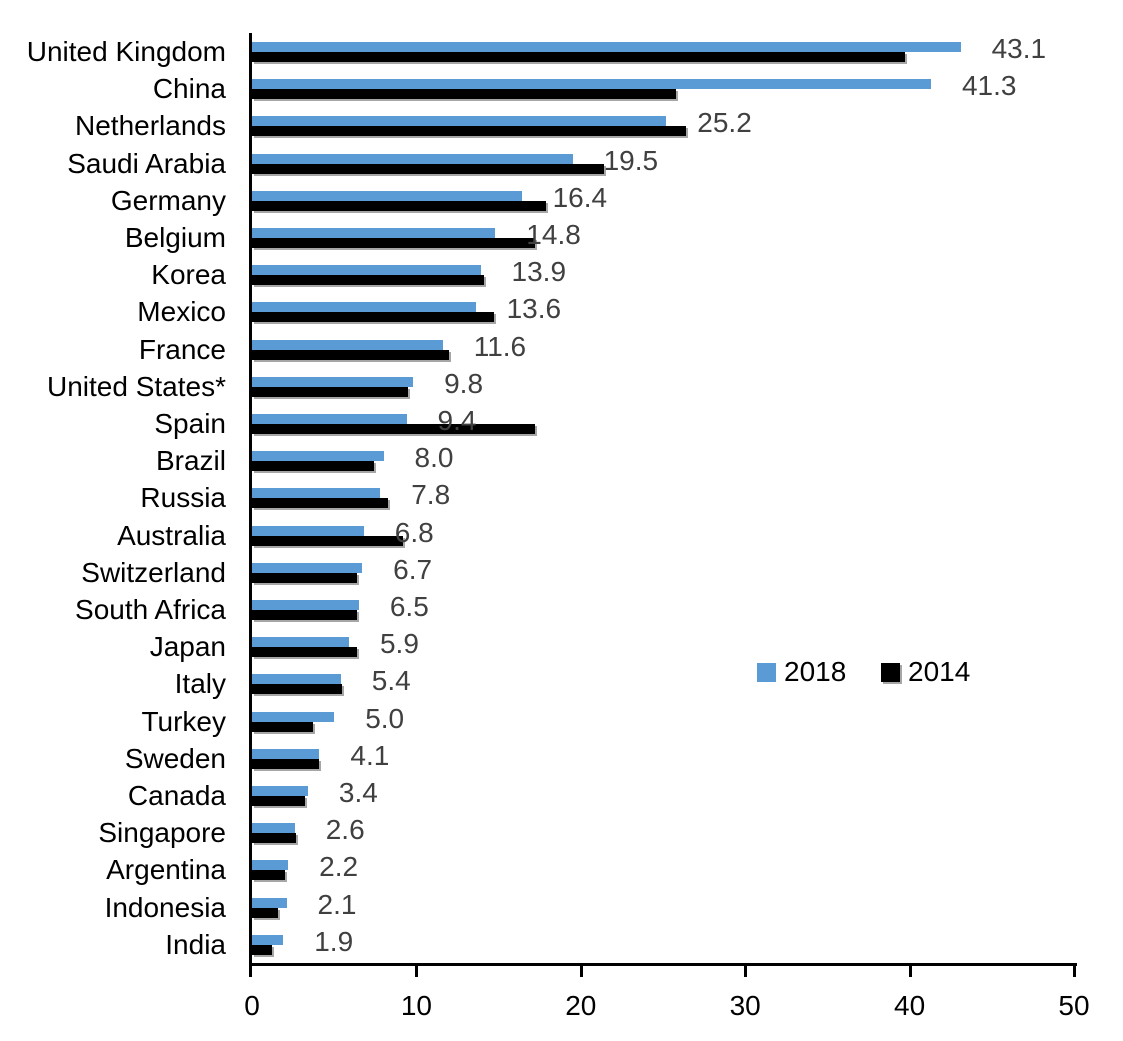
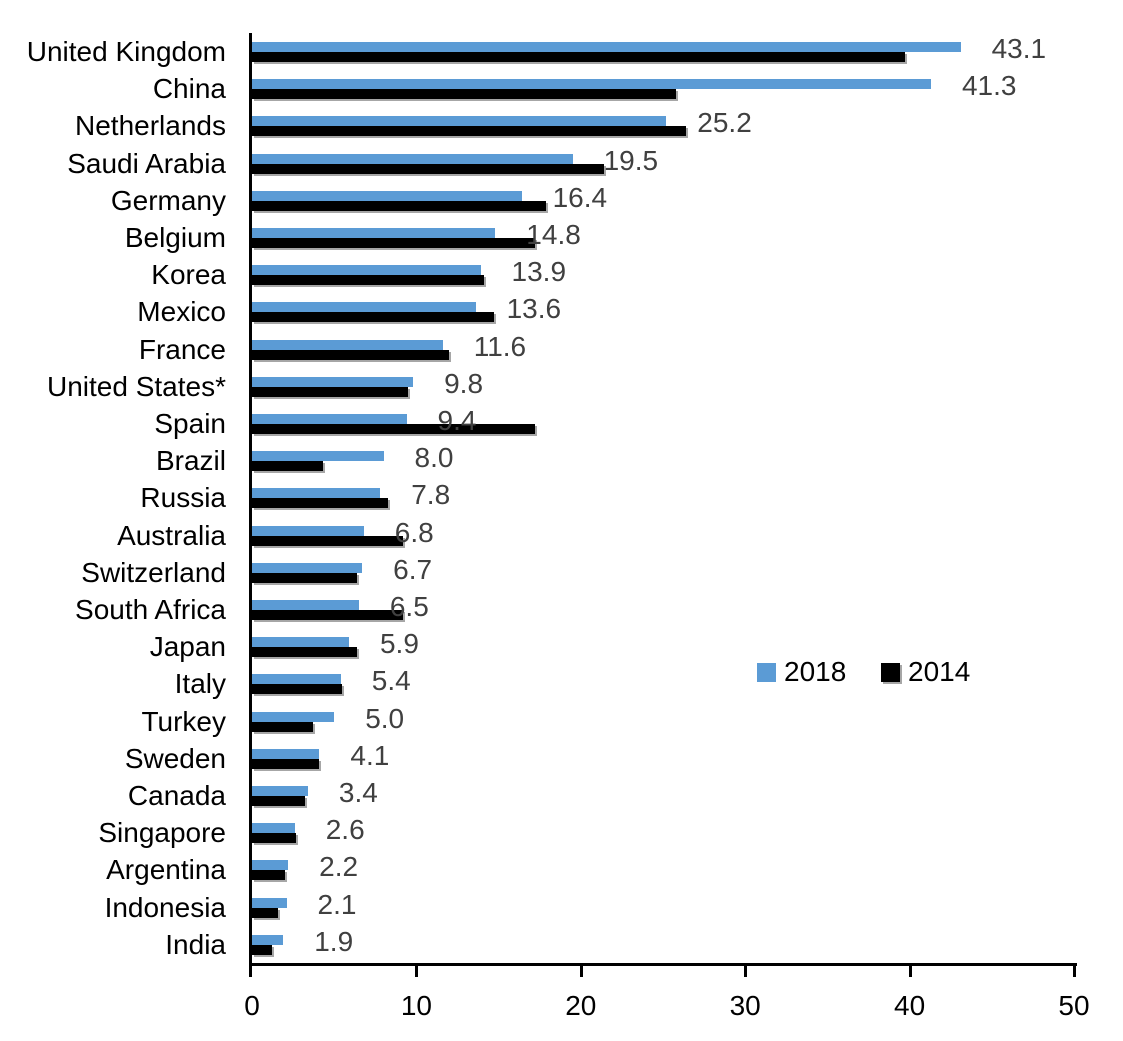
2014/Brazil: 7.4 -> 4.3
2014/South Africa: 6.4 -> 9.2
